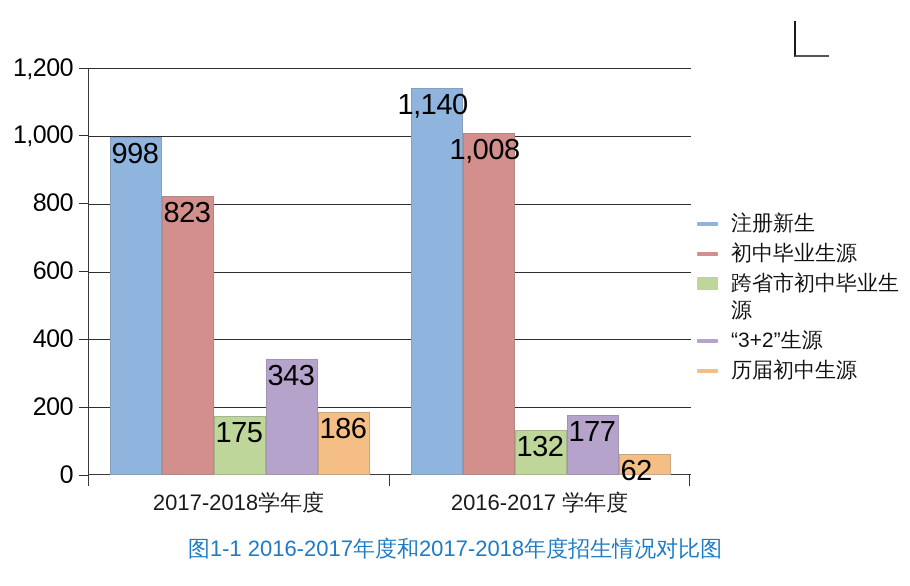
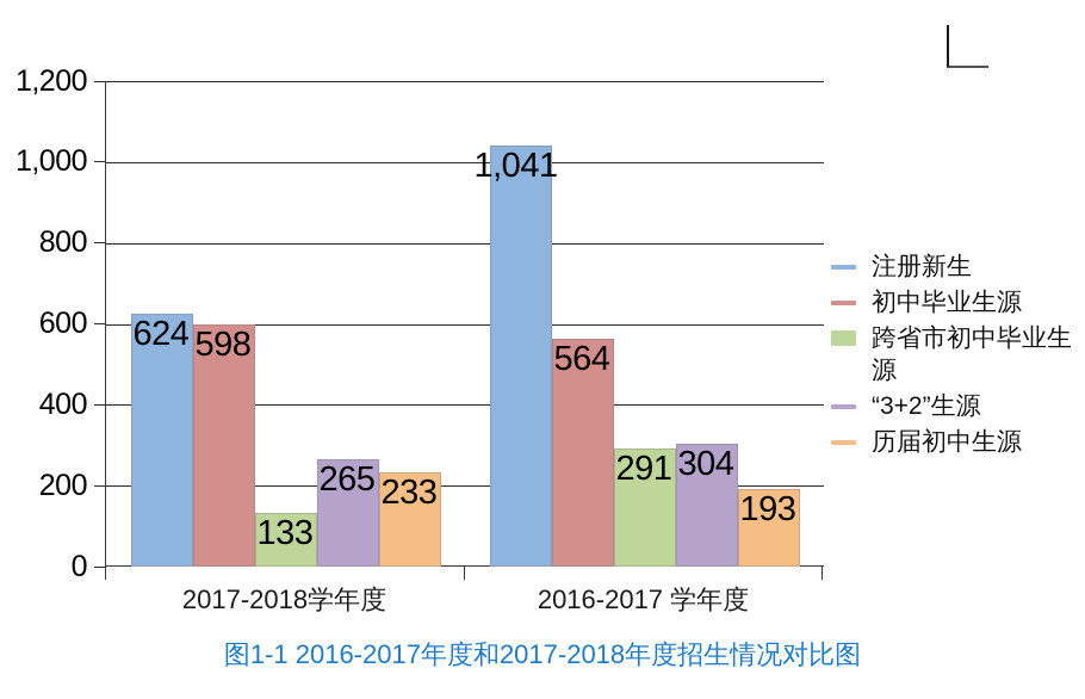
注册新生/2017-2018学年度: 998 -> 624
初中毕业生源/2017-2018学年度: 823 -> 598
跨省市初中毕业生源/2017-2018学年度: 175 -> 133
“3+2”生源/2017-2018学年度: 343 -> 265
历届初中生源/2017-2018学年度: 186 -> 233
注册新生/2016-2017 学年度: 1,140 -> 1,041
初中毕业生源/2016-2017 学年度: 1,008 -> 564
跨省市初中毕业生源/2016-2017 学年度: 132 -> 291
“3+2”生源/2016-2017 学年度: 177 -> 304
历届初中生源/2016-2017 学年度: 62 -> 193
